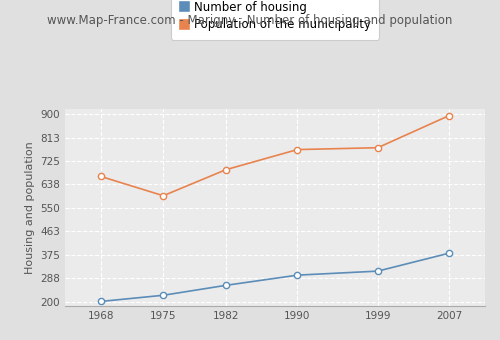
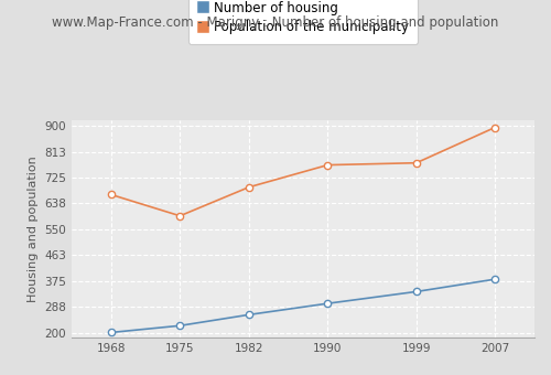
Number of housing/1999: 315 -> 340
